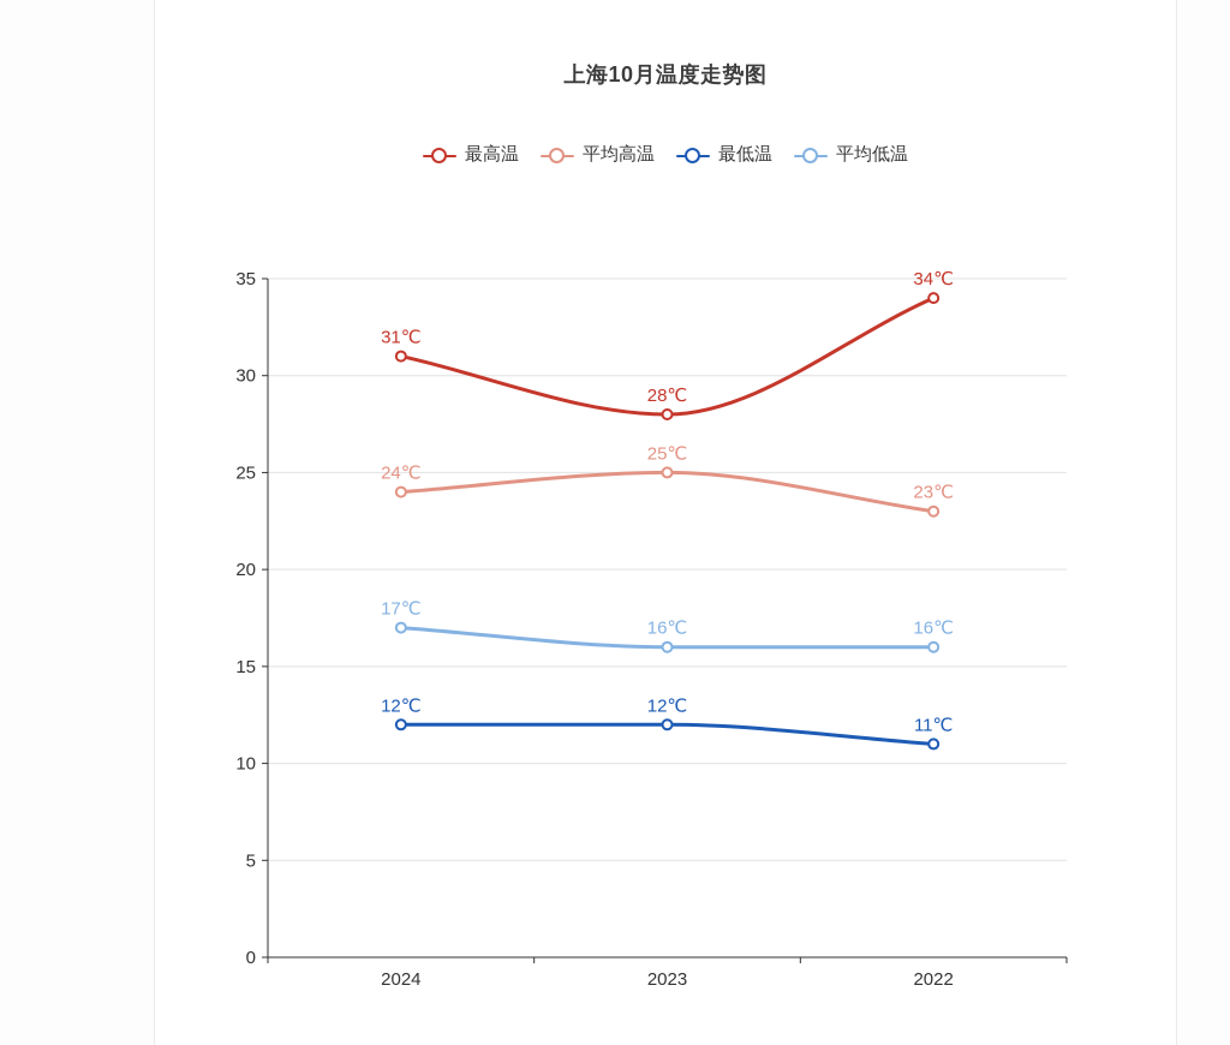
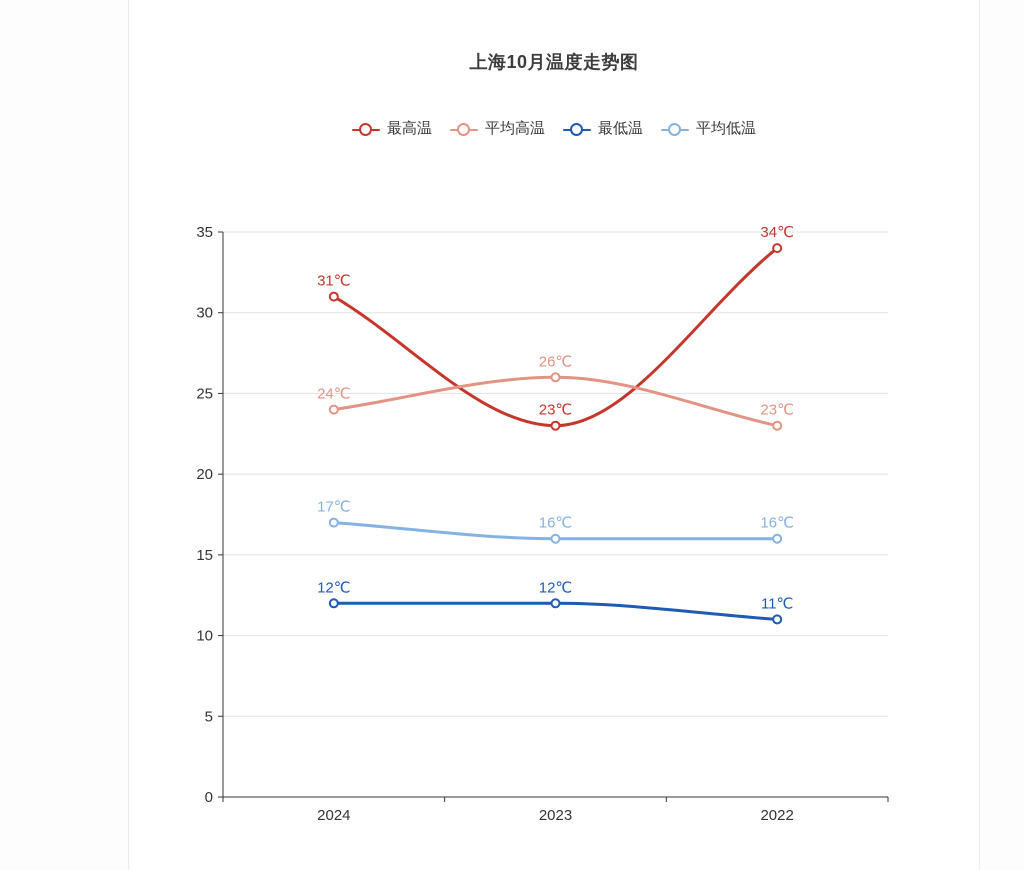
最高温/2023: 28 -> 23
平均高温/2023: 25 -> 26
